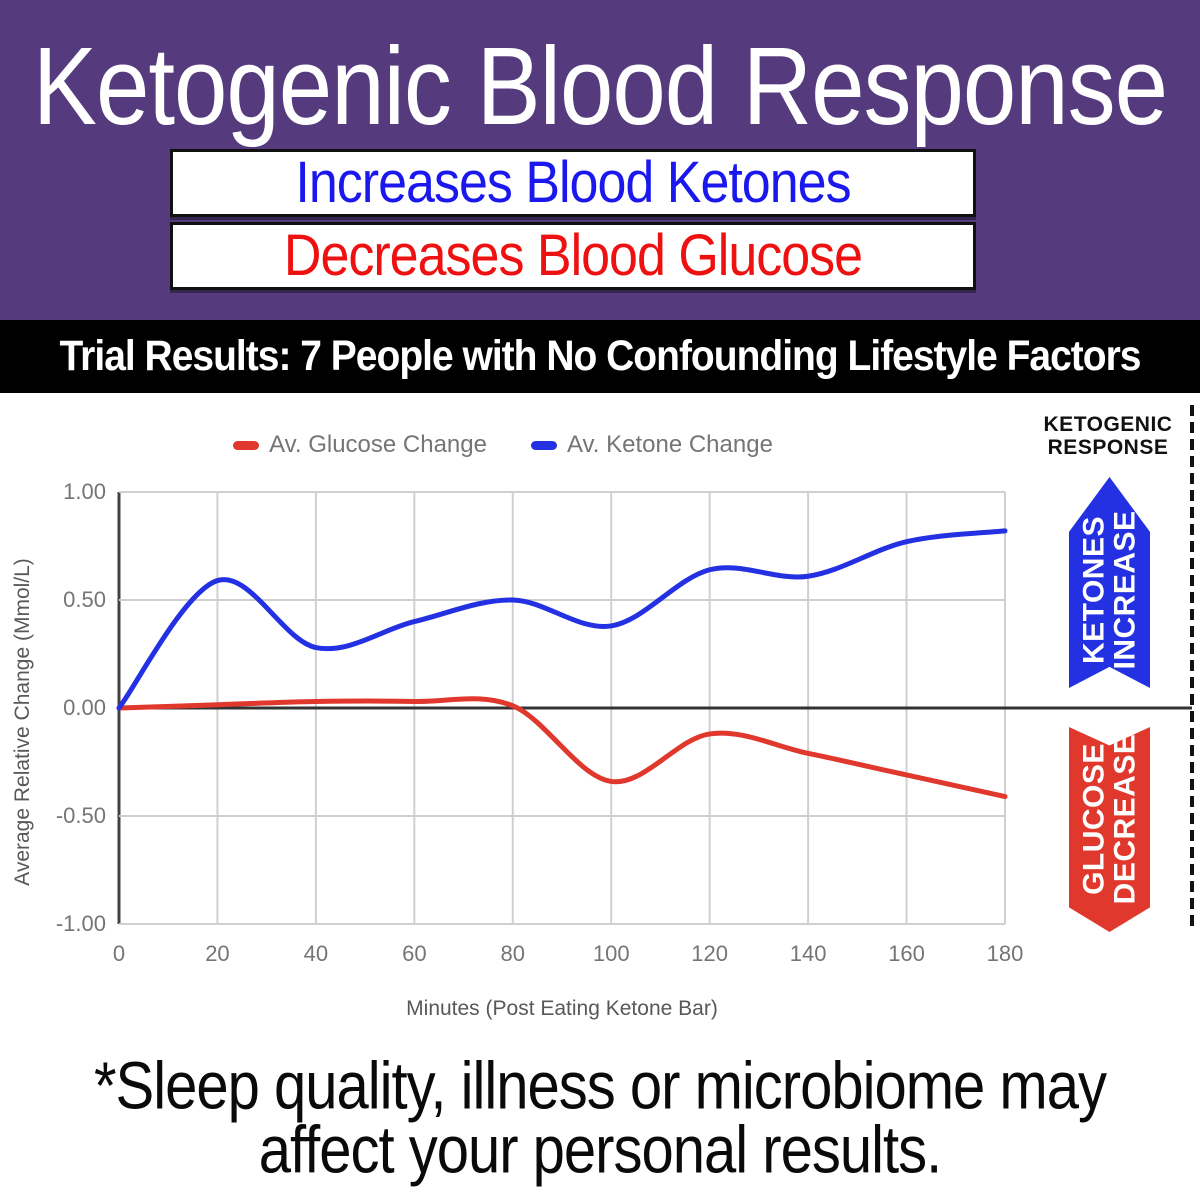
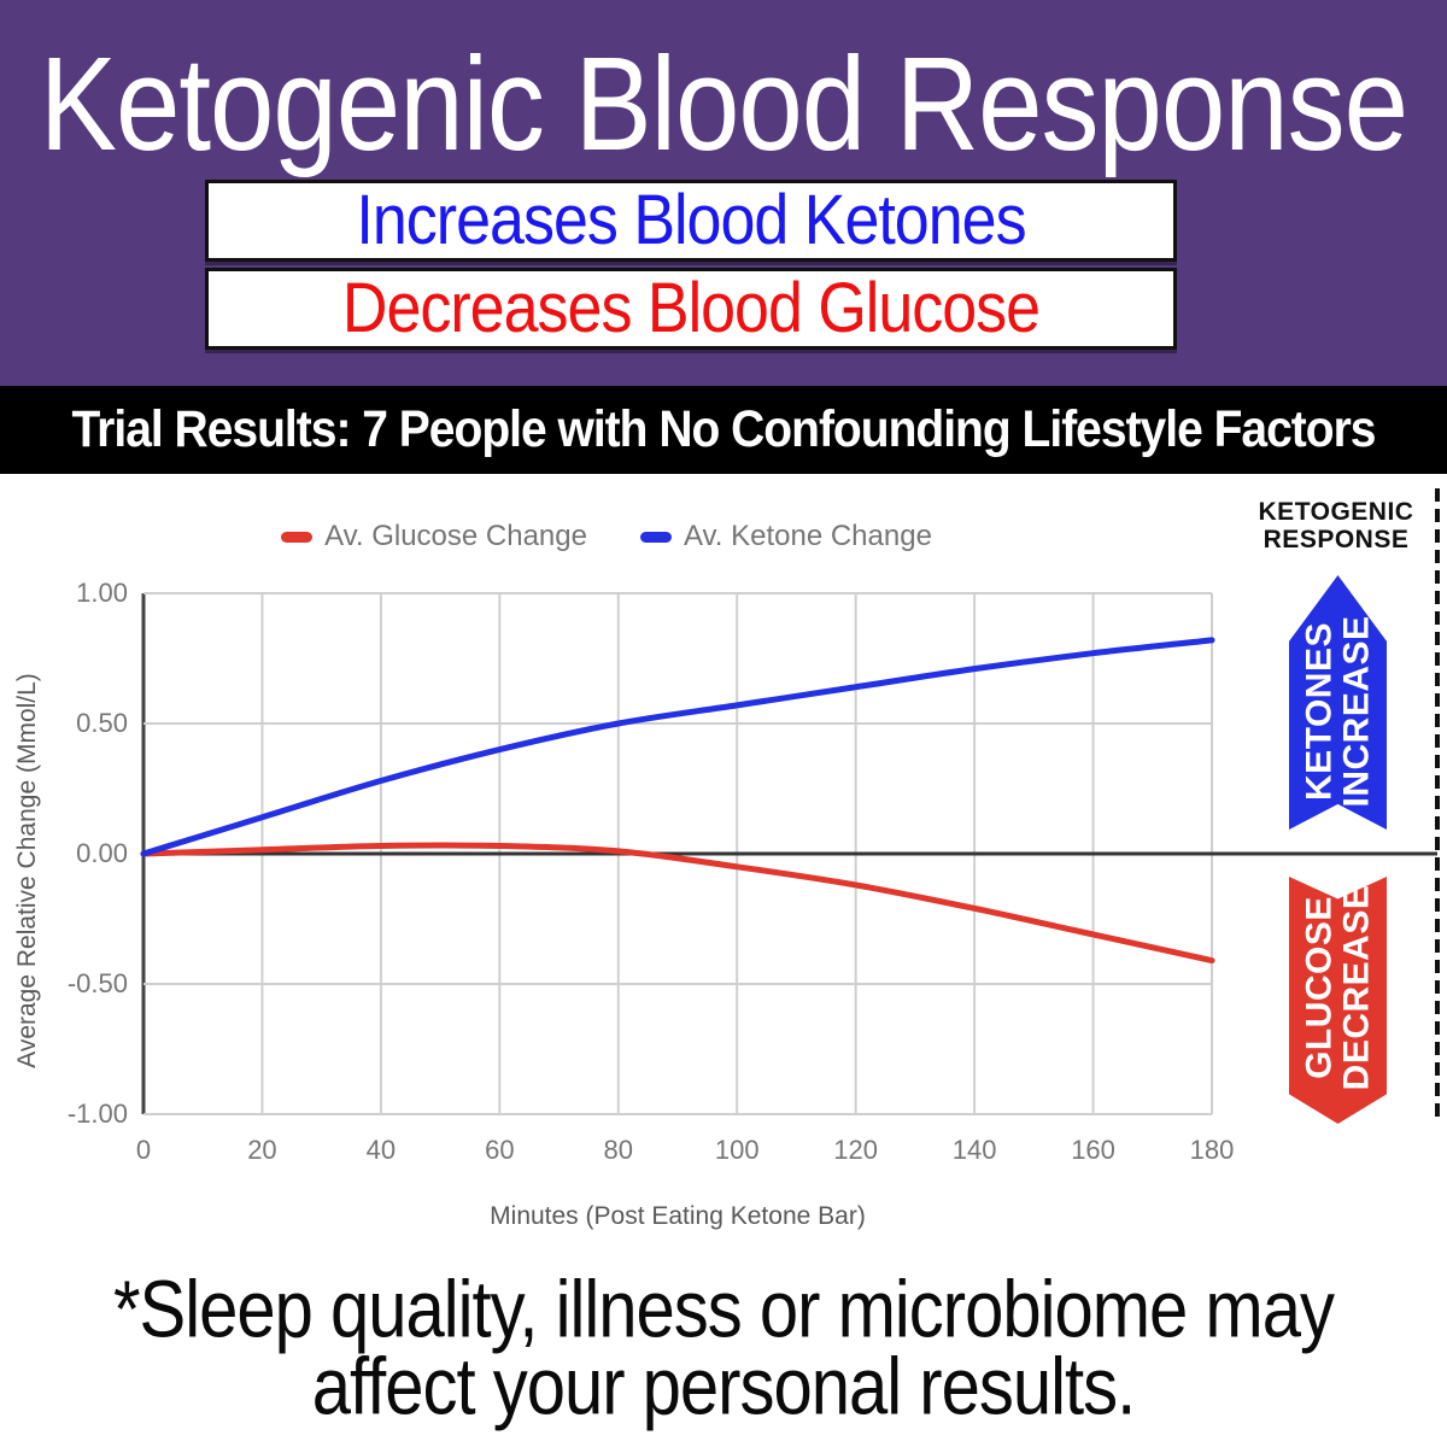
Av. Ketone Change/20: 0.59 -> 0.14
Av. Glucose Change/100: -0.34 -> -0.05
Av. Ketone Change/100: 0.38 -> 0.57
Av. Ketone Change/140: 0.61 -> 0.71
